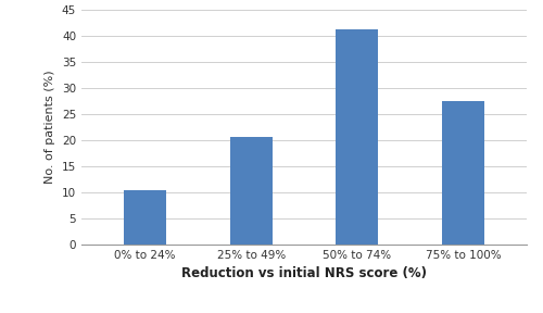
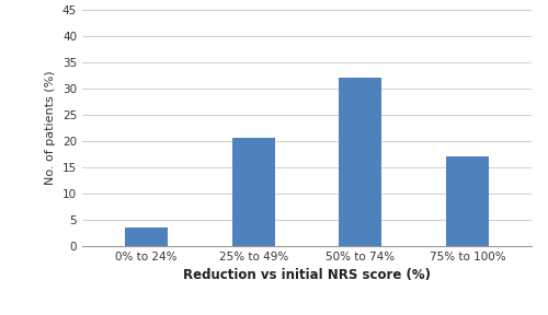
0% to 24%: 10.3 -> 3.5
50% to 74%: 41.2 -> 32.0
75% to 100%: 27.4 -> 17.0
